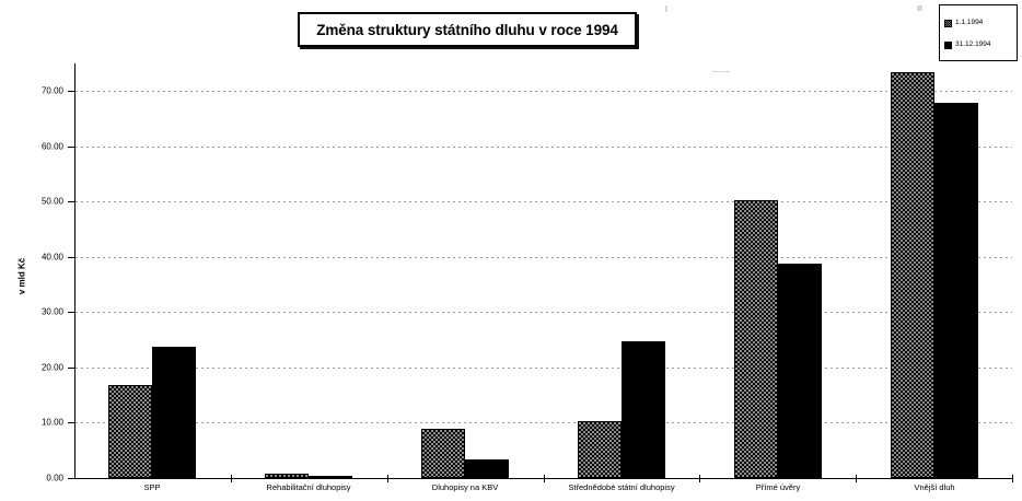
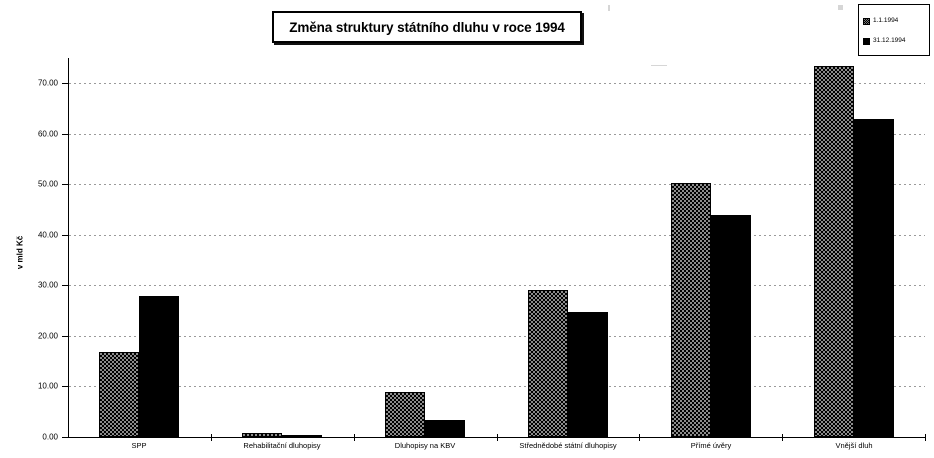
31.12.1994/SPP: 24 -> 28
1.1.1994/Střednědobé státní dluhopisy: 10 -> 29
31.12.1994/Přímé úvěry: 39 -> 44
31.12.1994/Vnější dluh: 68 -> 63
